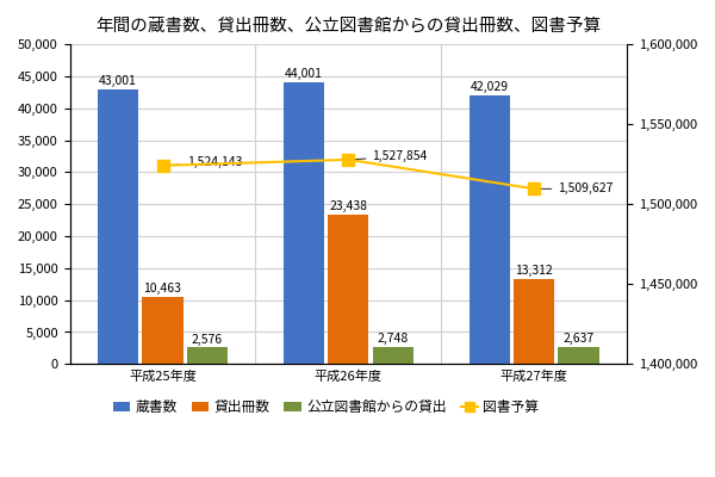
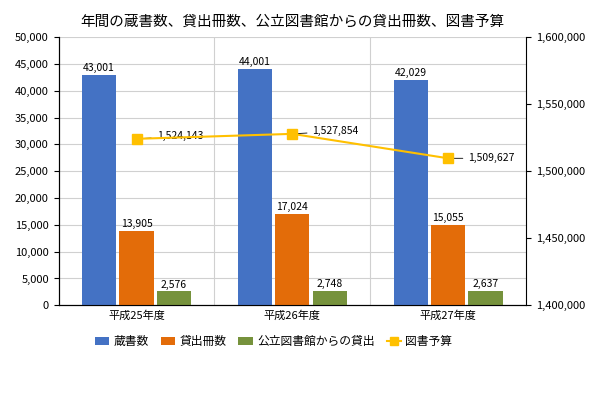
貸出冊数/平成25年度: 10,463 -> 13,905
貸出冊数/平成26年度: 23,438 -> 17,024
貸出冊数/平成27年度: 13,312 -> 15,055
